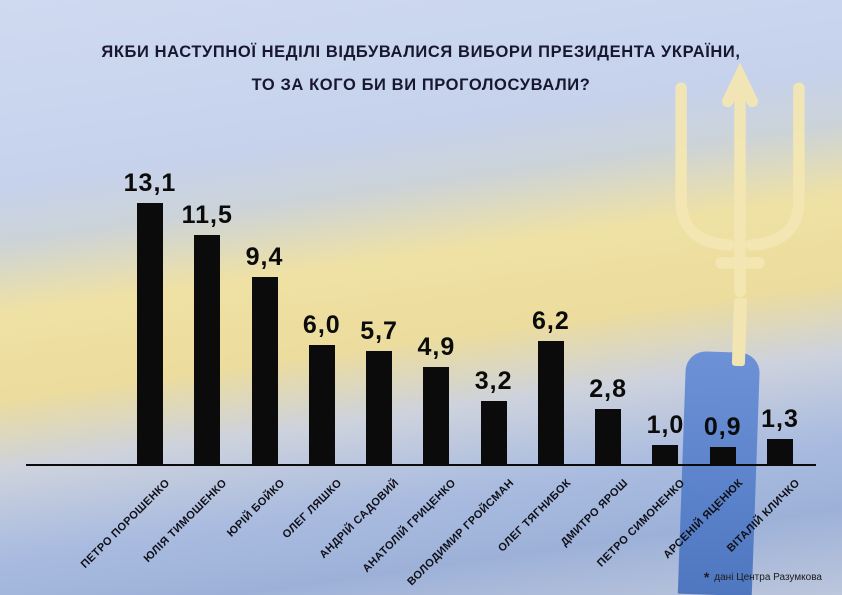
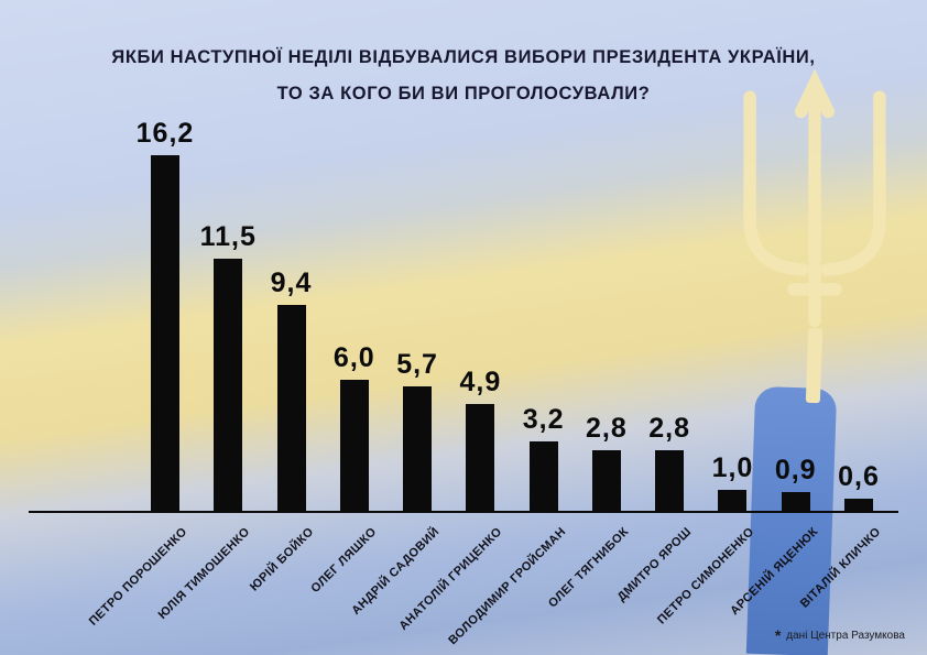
ПЕТРО ПОРОШЕНКО: 13,1 -> 16,2
ОЛЕГ ТЯГНИБОК: 6,2 -> 2,8
ВІТАЛІЙ КЛИЧКО: 1,3 -> 0,6
